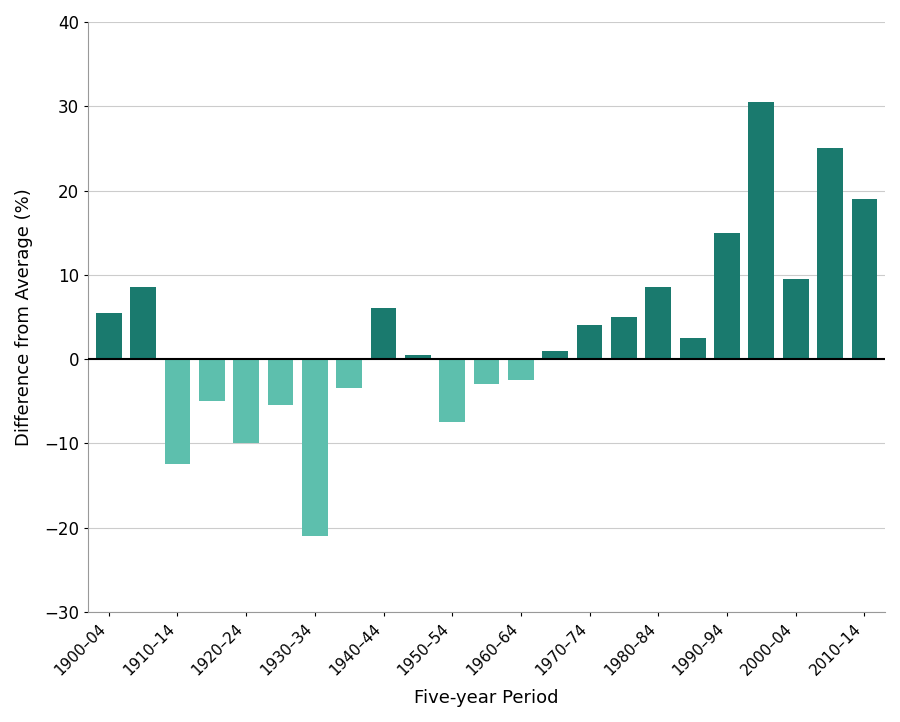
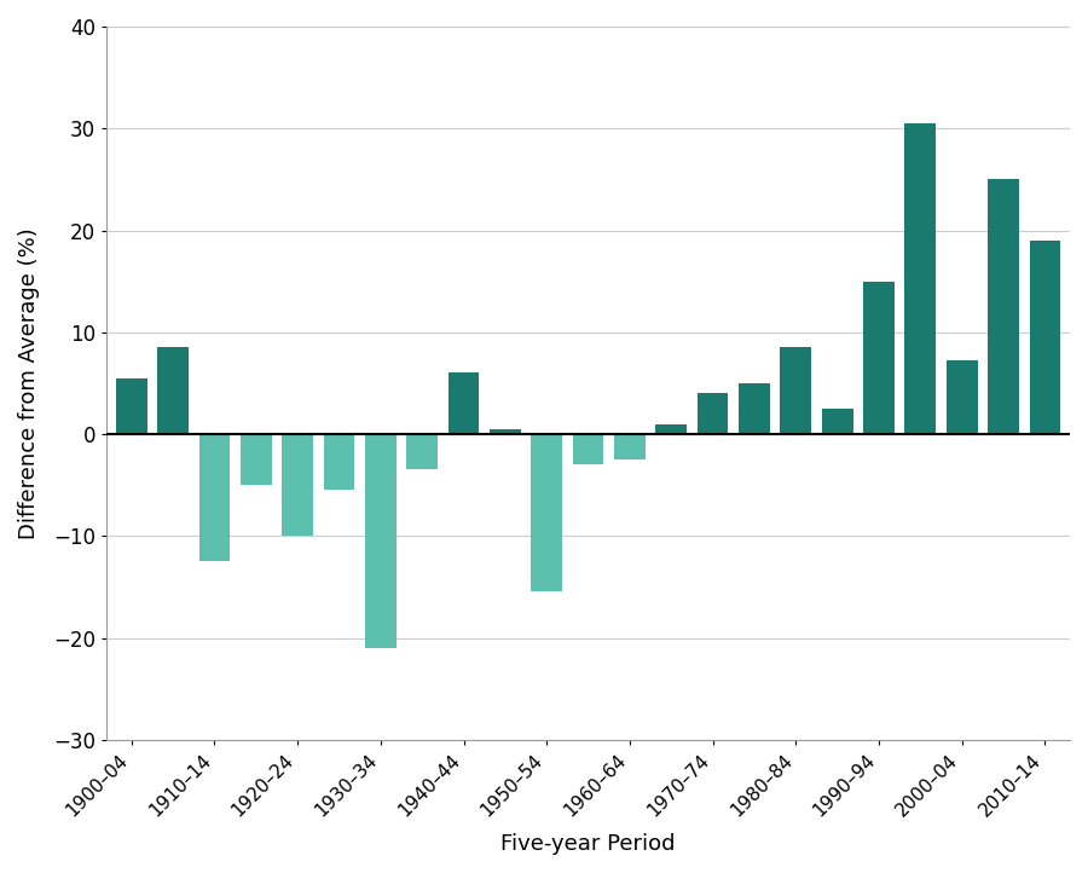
1950–54: -7.5 -> -15.4
2000–04: 9.5 -> 7.2
